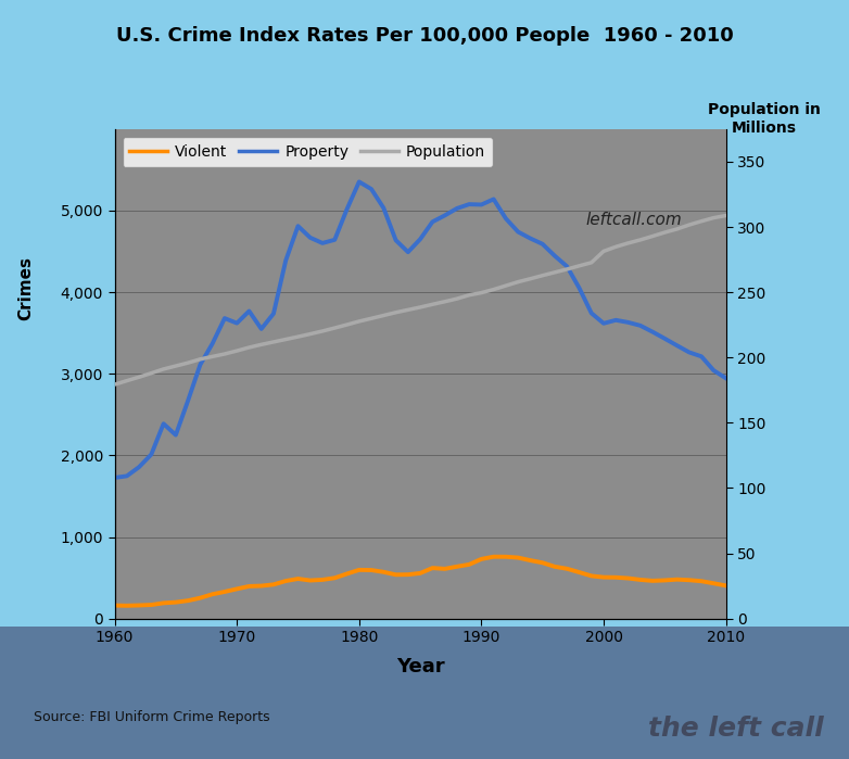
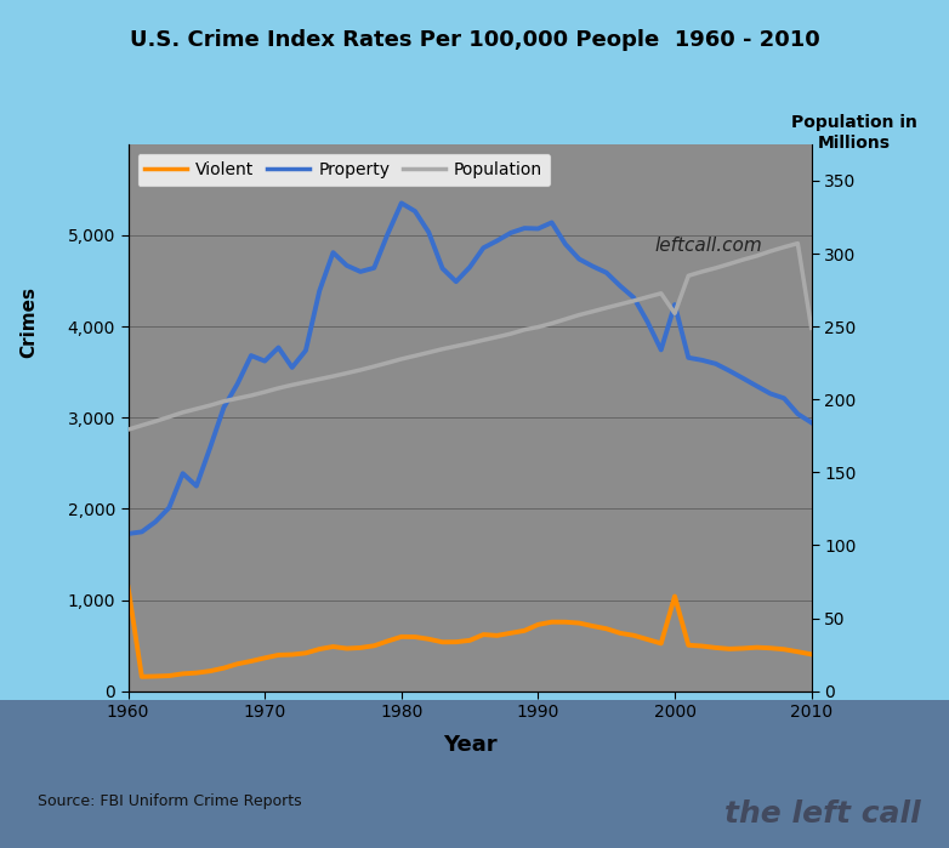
Violent/1960: 160 -> 1,140
Violent/2000: 510 -> 1,040
Property/2000: 3,620 -> 4,240
Population/2000: 281 -> 259
Population/2010: 309 -> 249
